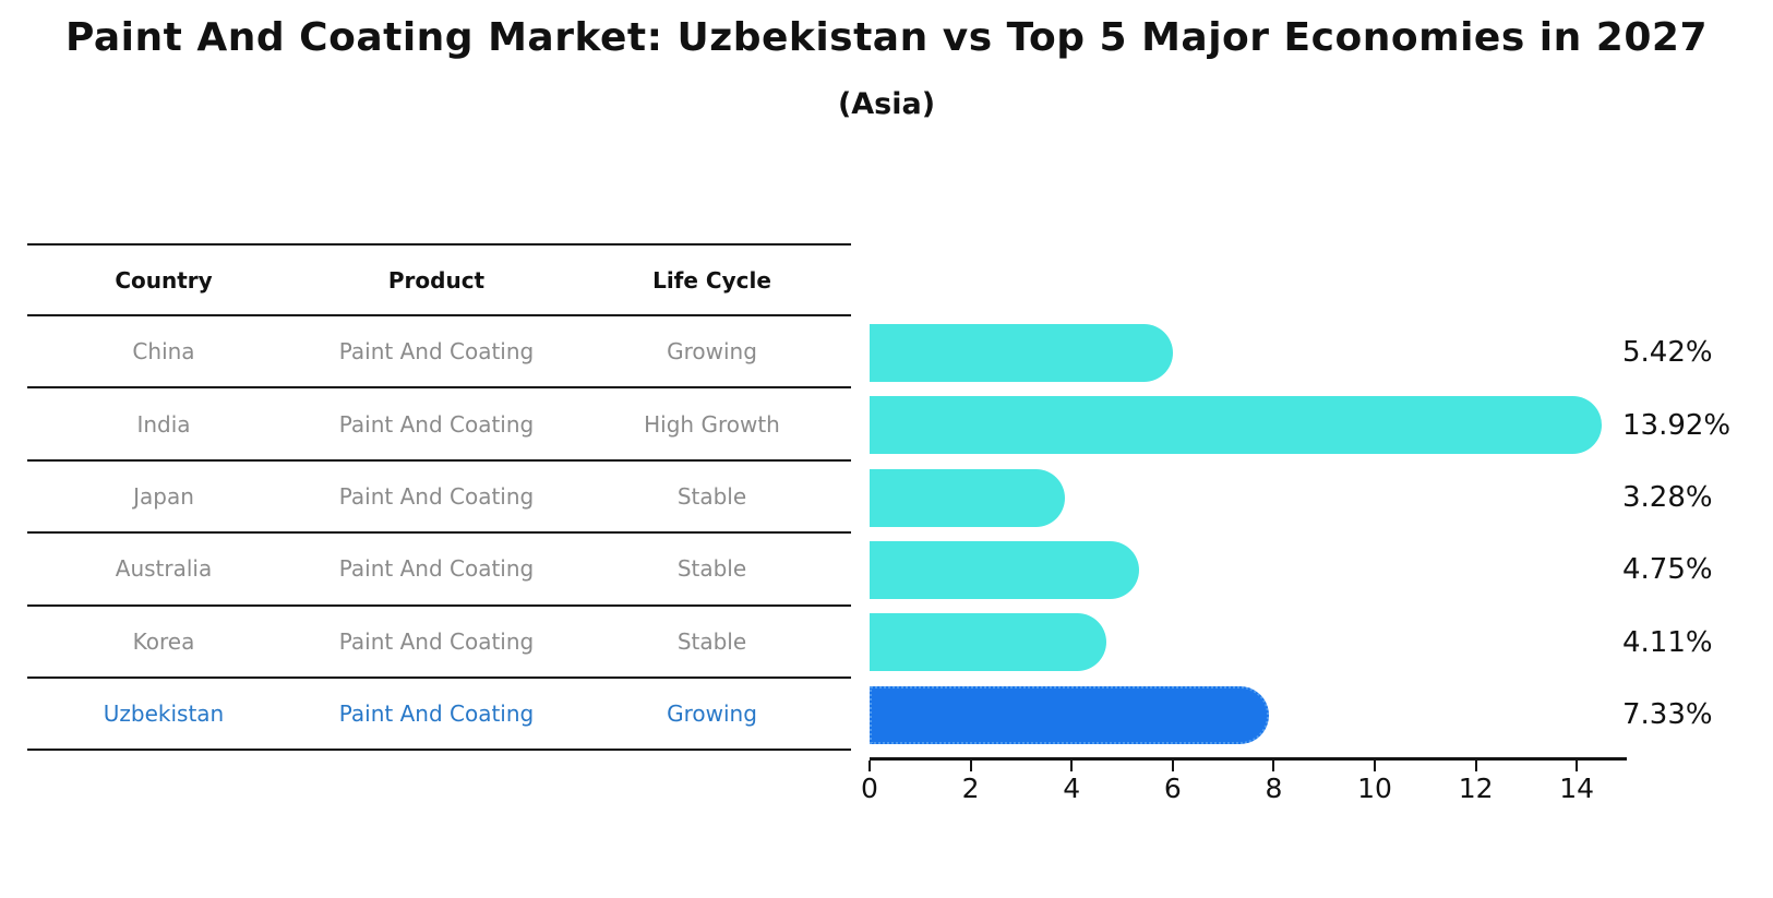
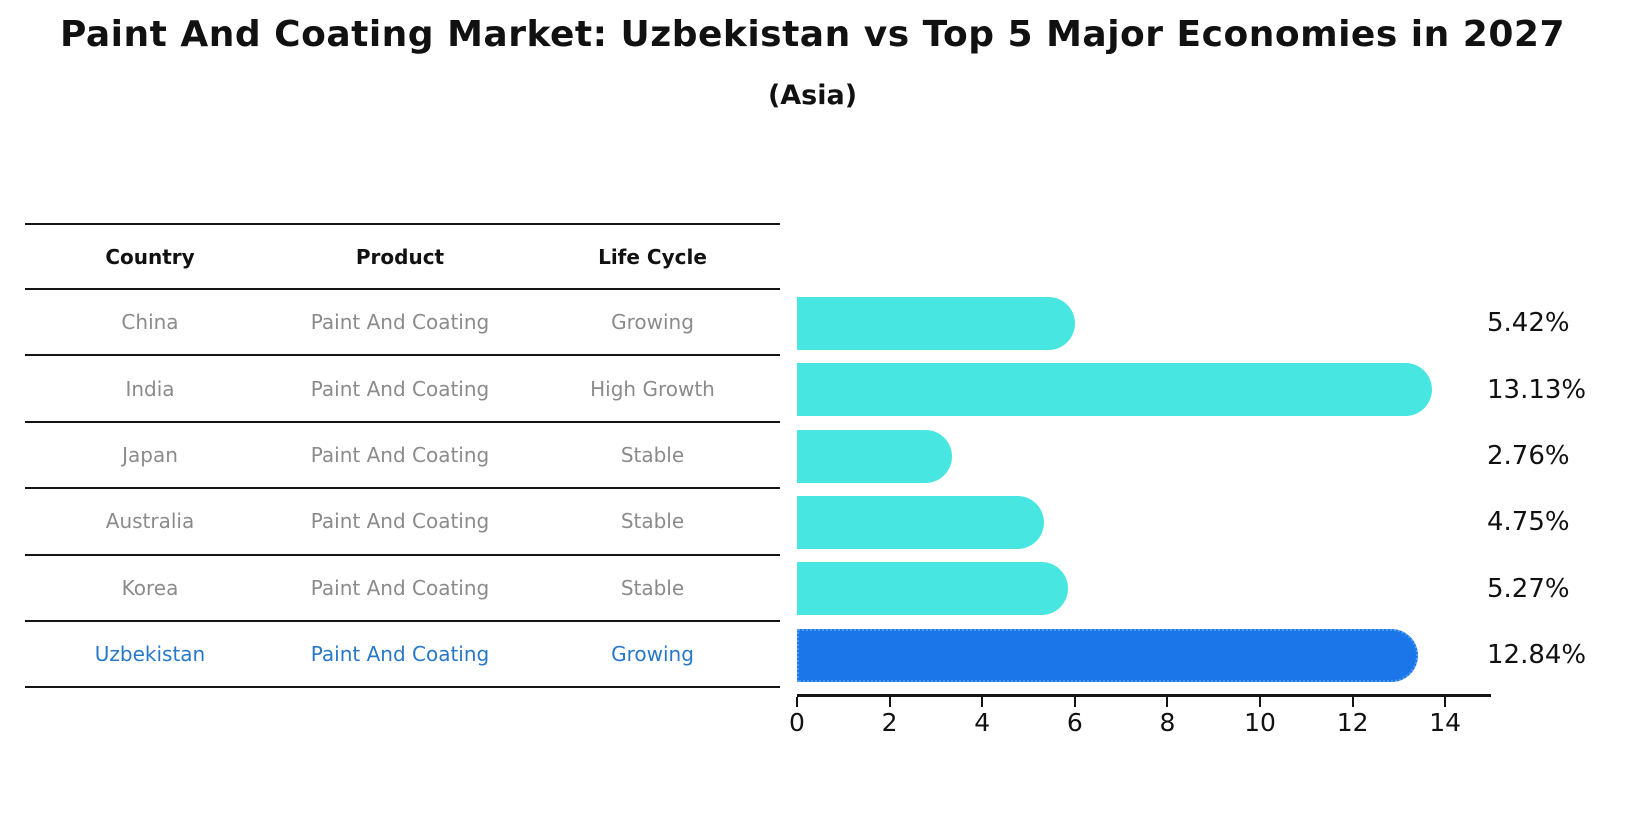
India: 13.92% -> 13.13%
Japan: 3.28% -> 2.76%
Korea: 4.11% -> 5.27%
Uzbekistan: 7.33% -> 12.84%
